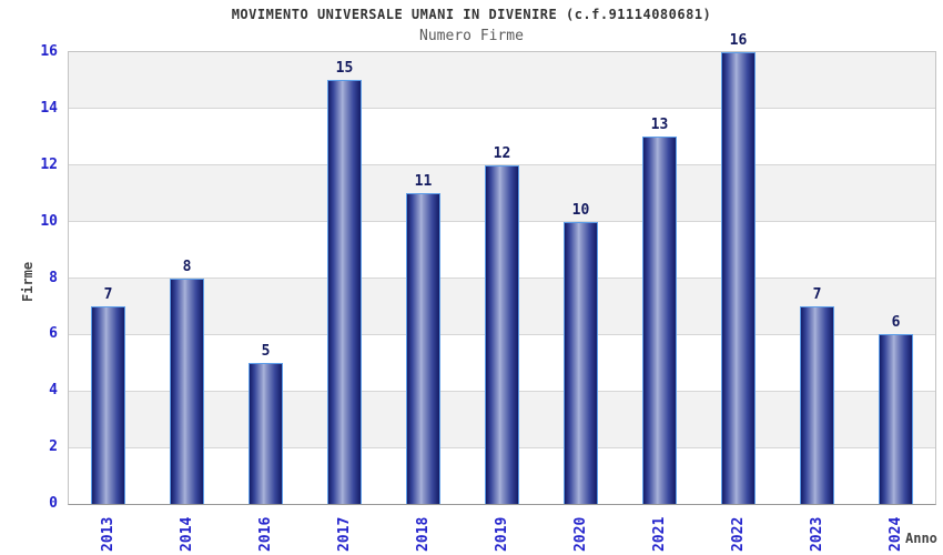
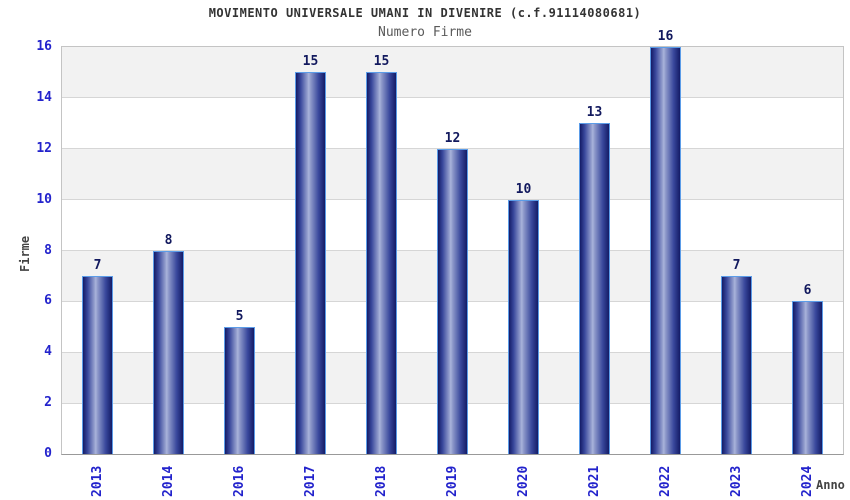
2018: 11 -> 15
